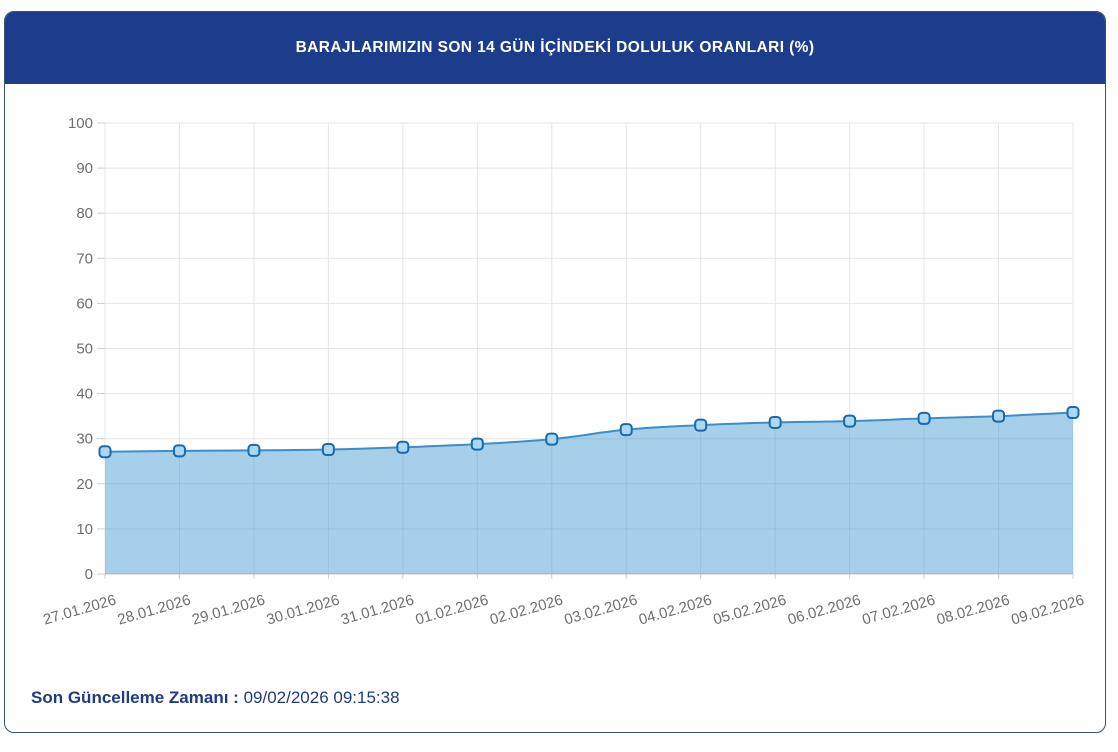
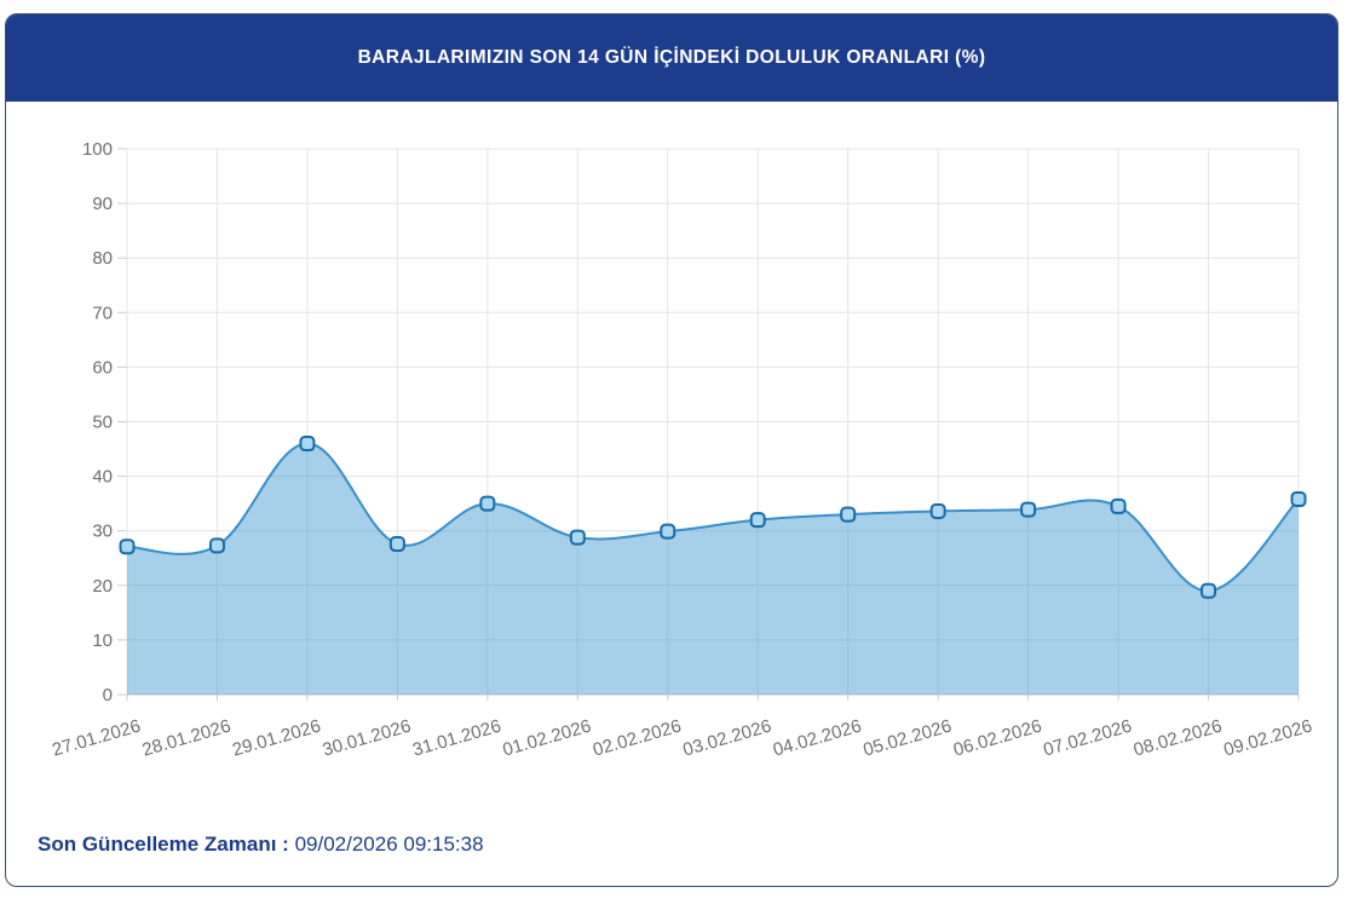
29.01.2026: 27 -> 46
31.01.2026: 28 -> 35
08.02.2026: 35 -> 19
